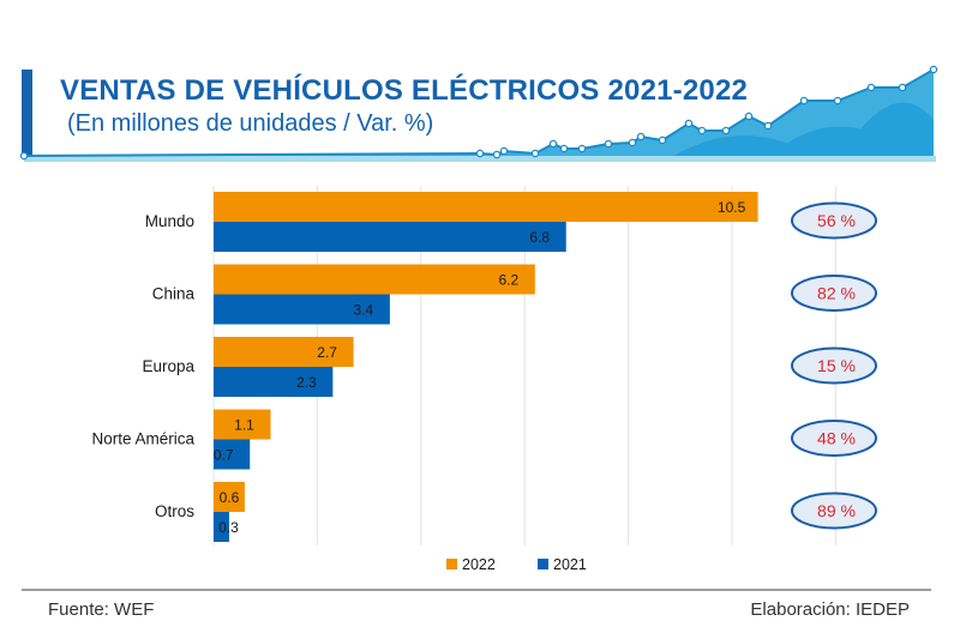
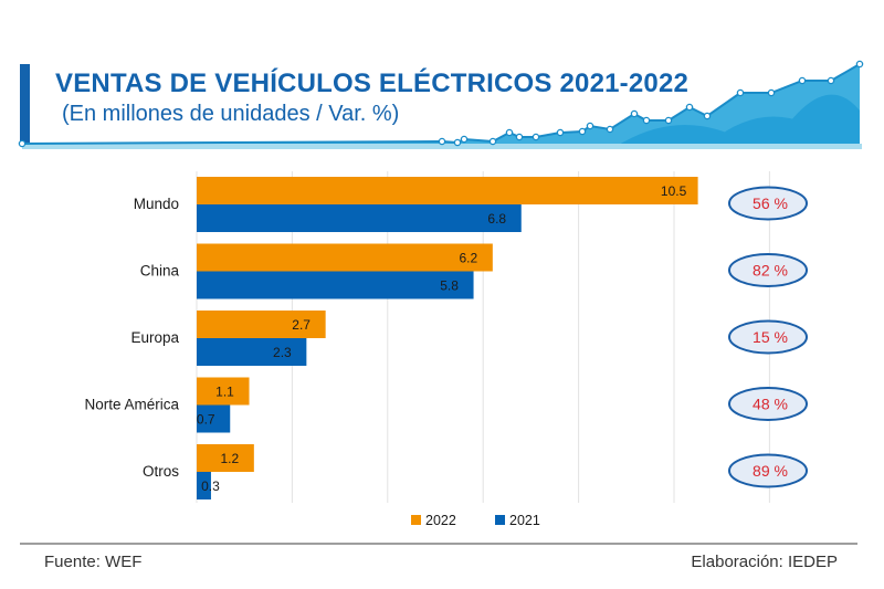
2021/China: 3.4 -> 5.8
2022/Otros: 0.6 -> 1.2
